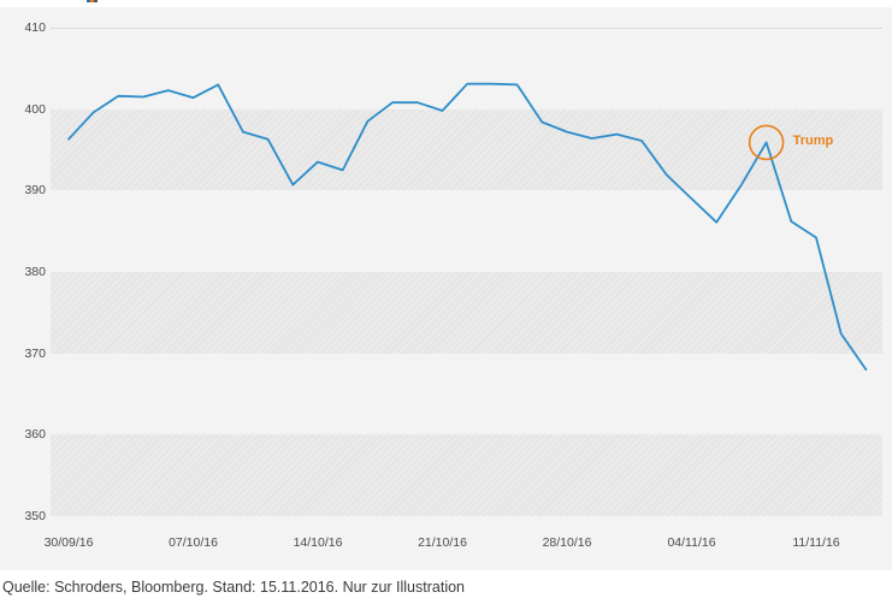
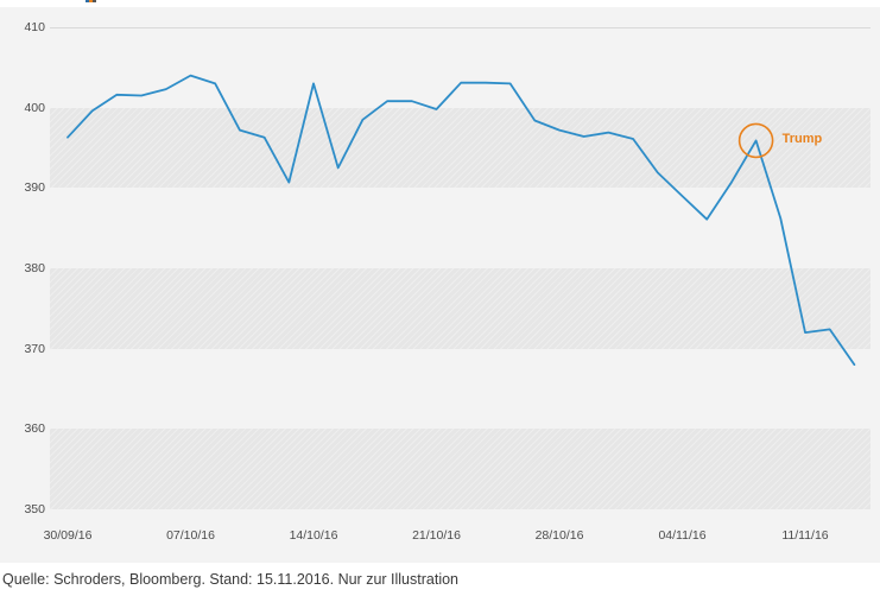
07/10/16: 401 -> 404
14/10/16: 394 -> 403
11/11/16: 384 -> 372
